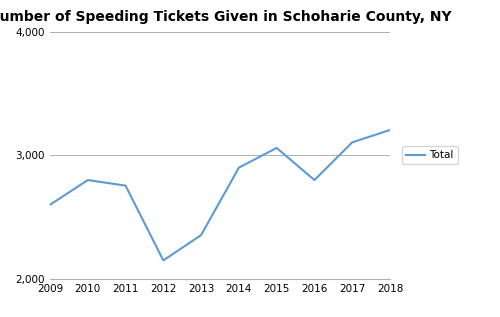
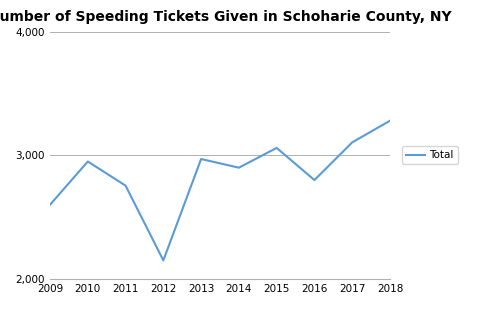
2010: 2,800 -> 2,950
2013: 2,360 -> 2,970
2018: 3,200 -> 3,280
